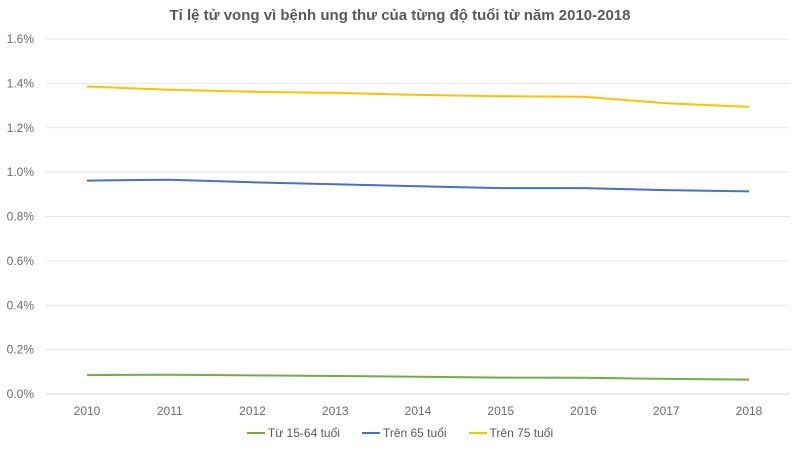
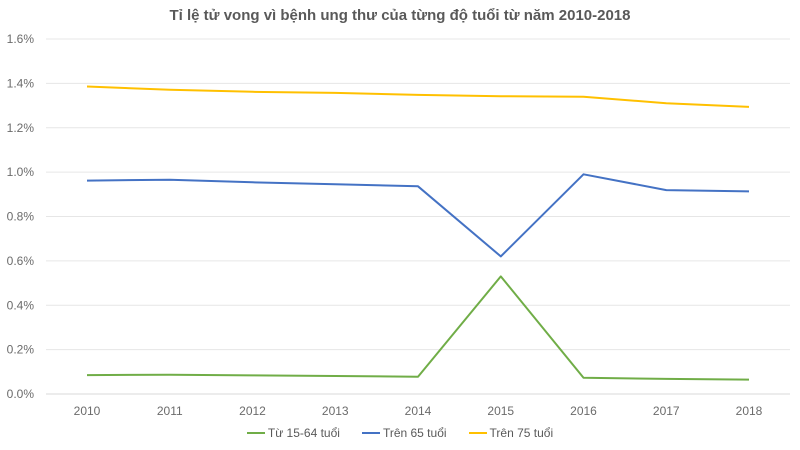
Từ 15-64 tuổi/2015: 0.07% -> 0.53%
Trên 65 tuổi/2015: 0.93% -> 0.62%
Trên 65 tuổi/2016: 0.93% -> 0.99%
